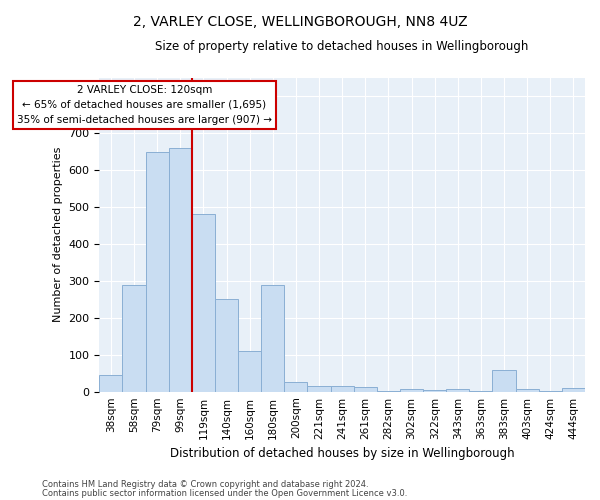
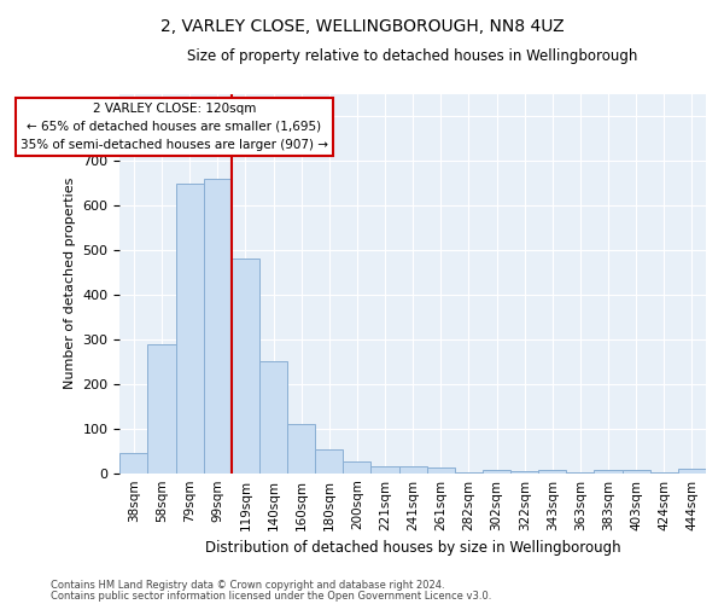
180sqm: 290 -> 52
383sqm: 60 -> 8
